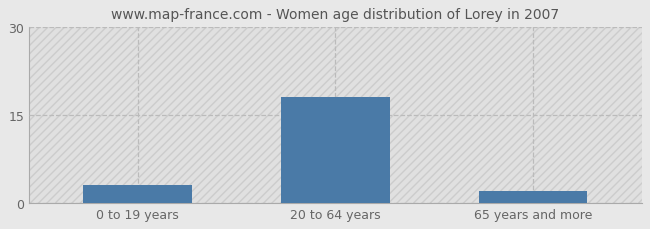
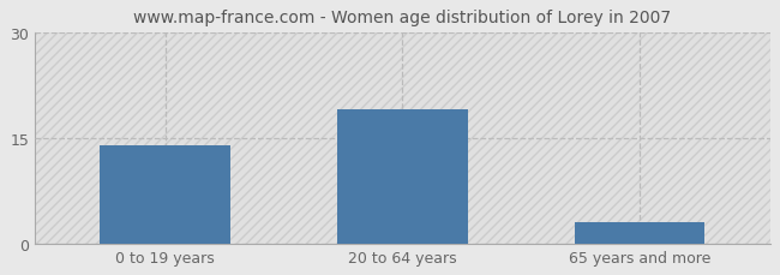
0 to 19 years: 3 -> 14
20 to 64 years: 18 -> 19
65 years and more: 2 -> 3
